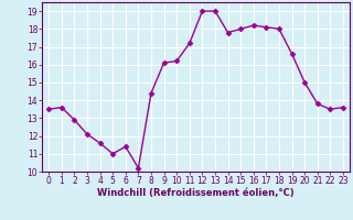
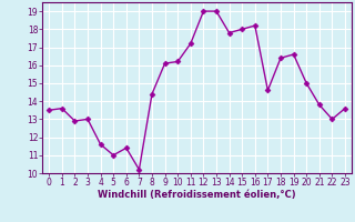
3: 12.1 -> 13.0
17: 18.1 -> 14.6
18: 18.0 -> 16.4
22: 13.5 -> 13.0
